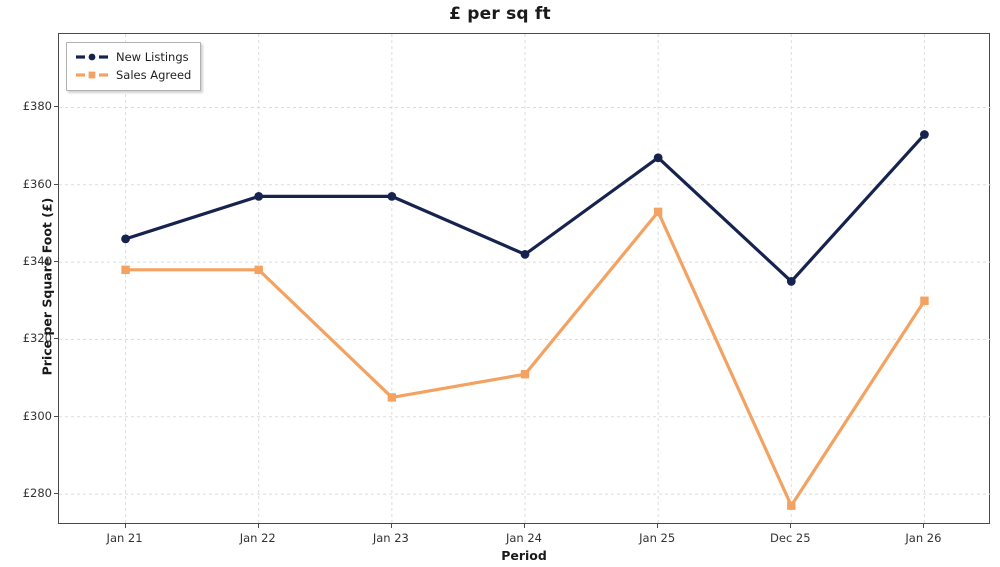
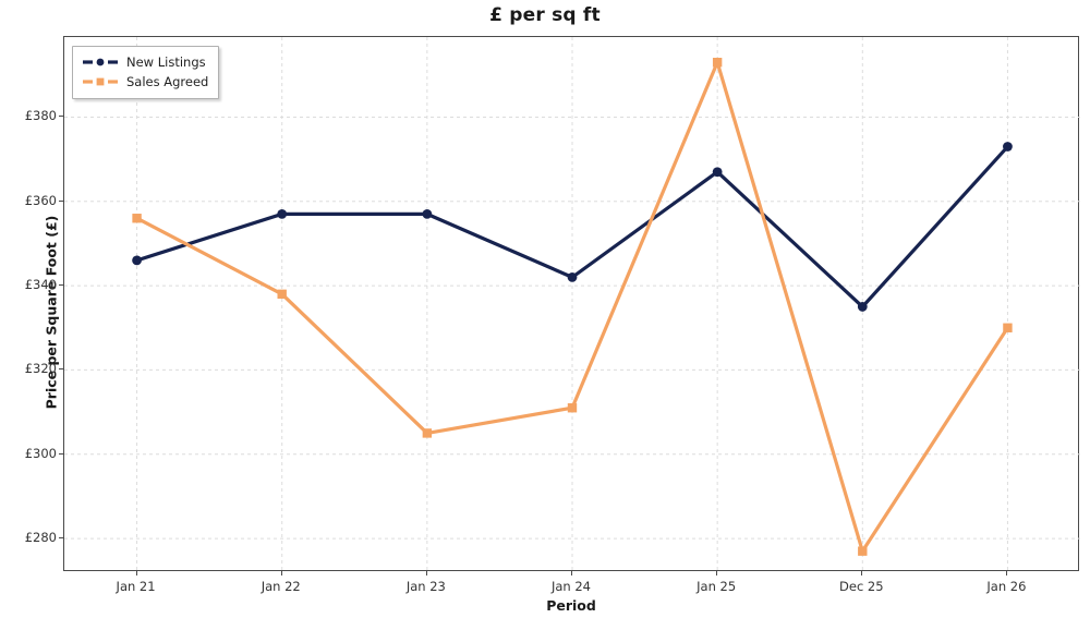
Sales Agreed/Jan 21: £338 -> £356
Sales Agreed/Jan 25: £353 -> £393
